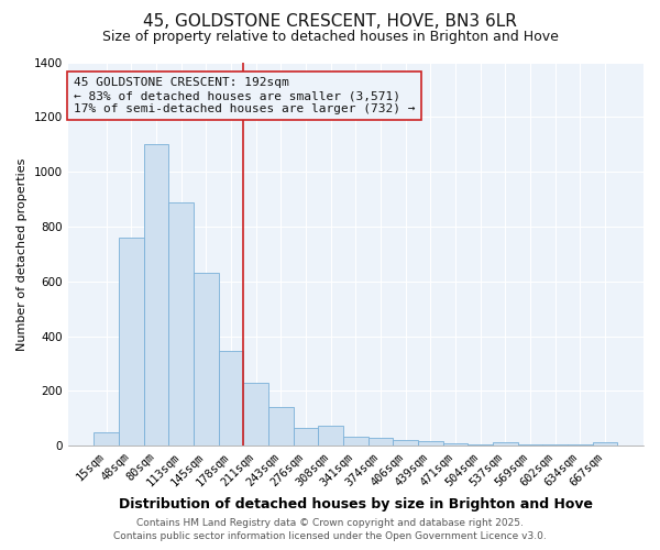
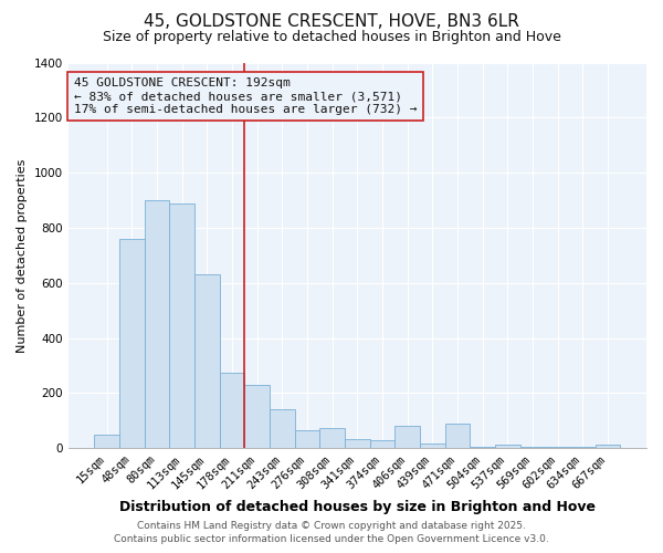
80sqm: 1100 -> 900
178sqm: 345 -> 275
406sqm: 20 -> 80
471sqm: 8 -> 90
